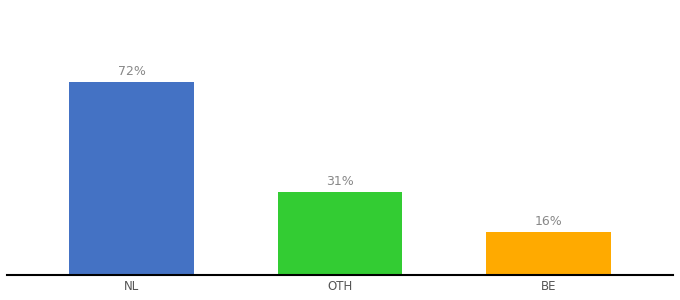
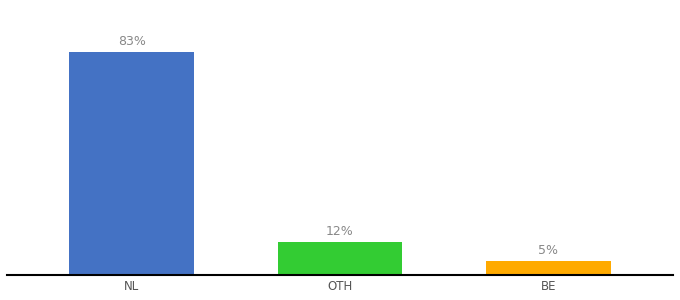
NL: 72% -> 83%
OTH: 31% -> 12%
BE: 16% -> 5%
